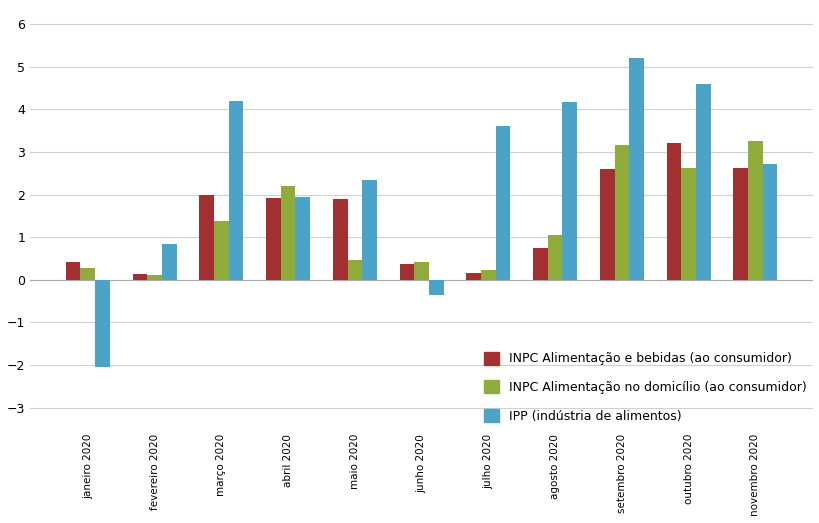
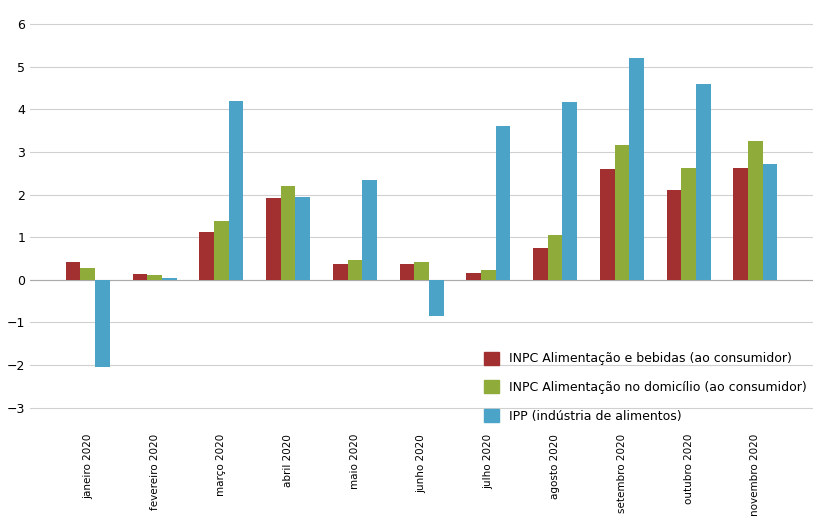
IPP (indústria de alimentos)/fevereiro 2020: 0.85 -> 0.05
INPC Alimentação e bebidas (ao consumidor)/março 2020: 2.00 -> 1.12
INPC Alimentação e bebidas (ao consumidor)/maio 2020: 1.90 -> 0.38
IPP (indústria de alimentos)/junho 2020: -0.35 -> -0.85
INPC Alimentação e bebidas (ao consumidor)/outubro 2020: 3.20 -> 2.10
